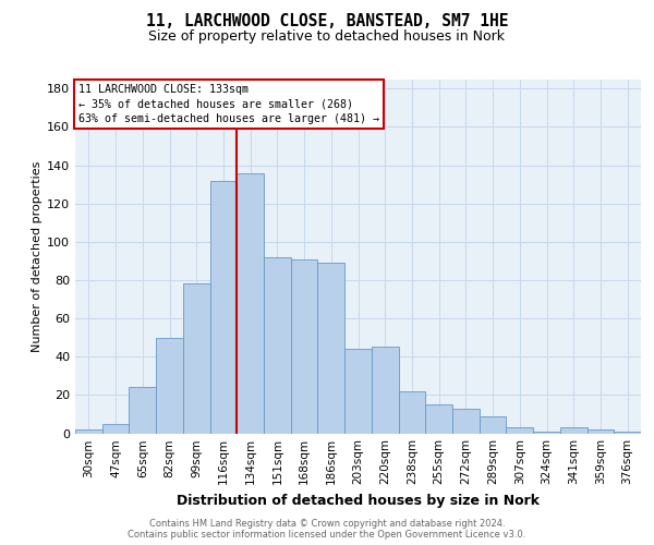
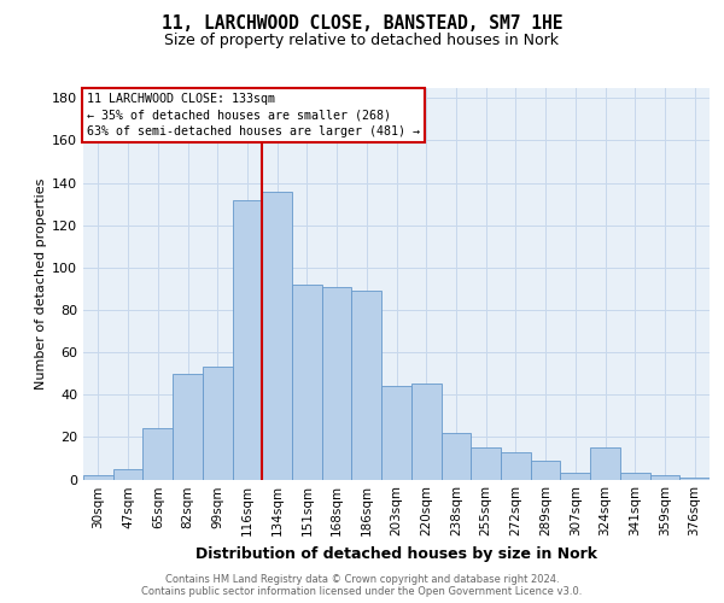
99sqm: 78 -> 53
324sqm: 1 -> 15
